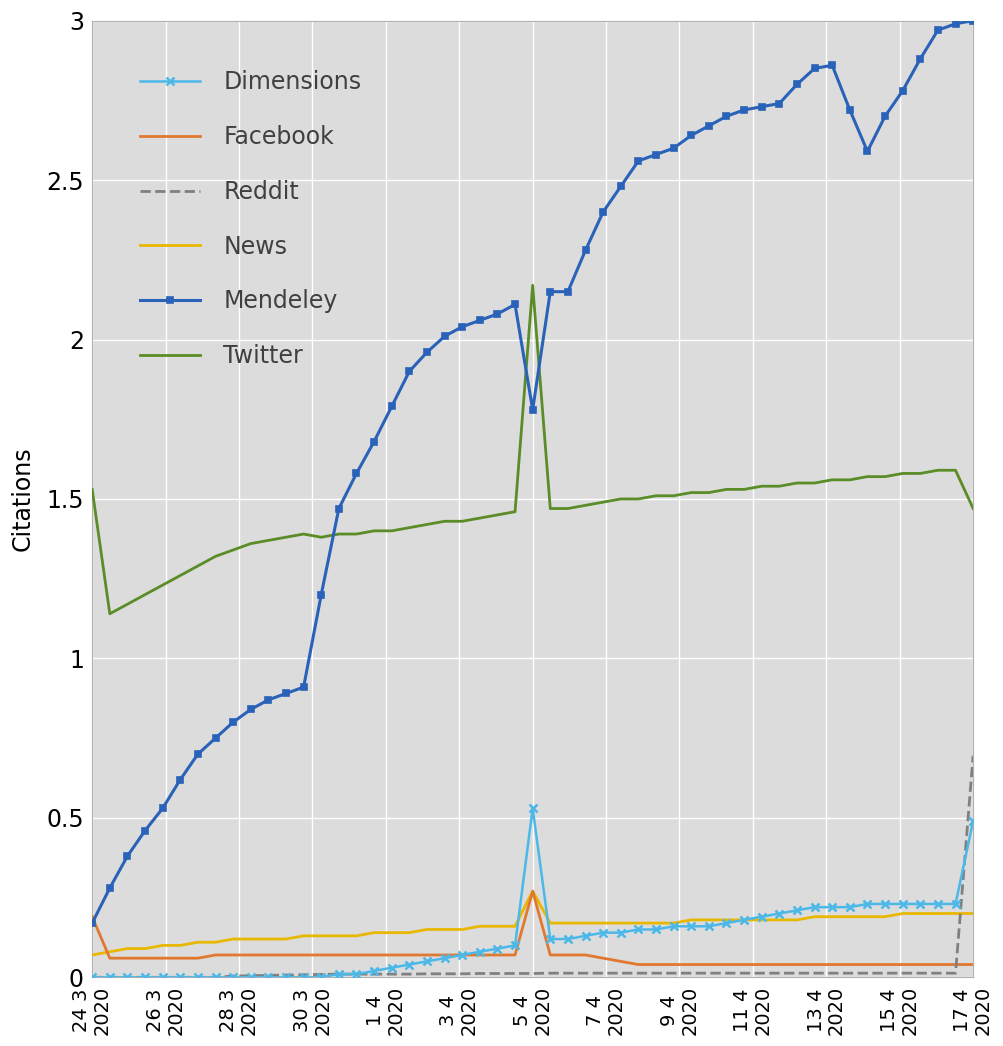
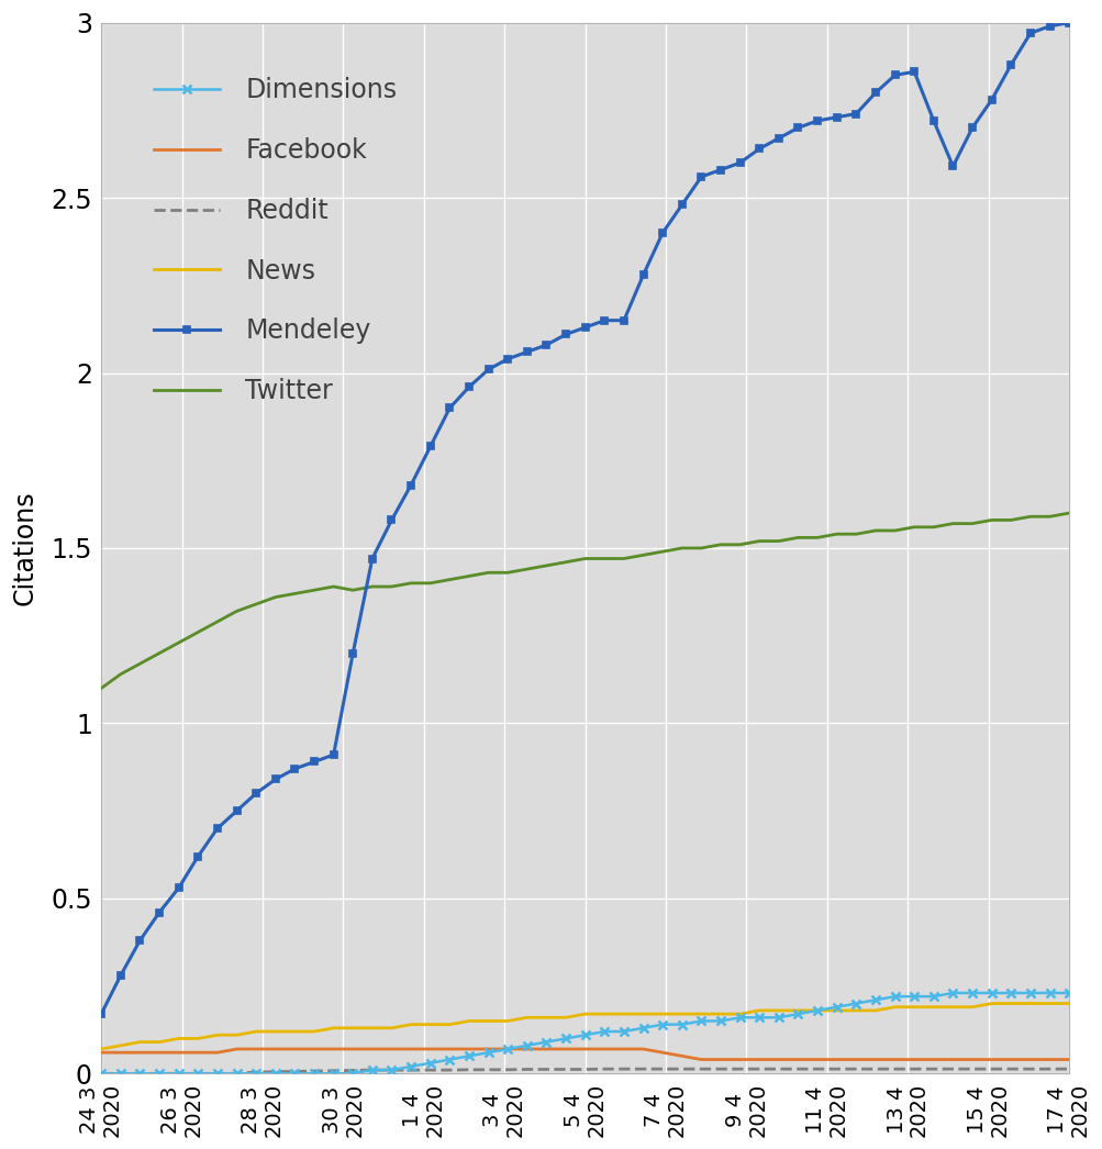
Facebook/24 3 2020: 0.19 -> 0.06
Twitter/24 3 2020: 1.53 -> 1.10
Mendeley/5 4 2020: 1.78 -> 2.13
Dimensions/5 4 2020: 0.53 -> 0.11
Facebook/5 4 2020: 0.27 -> 0.07
News/5 4 2020: 0.27 -> 0.17
Twitter/5 4 2020: 2.17 -> 1.47
Dimensions/17 4 2020: 0.49 -> 0.23
Reddit/17 4 2020: 0.695 -> 0.013
Twitter/17 4 2020: 1.47 -> 1.60
